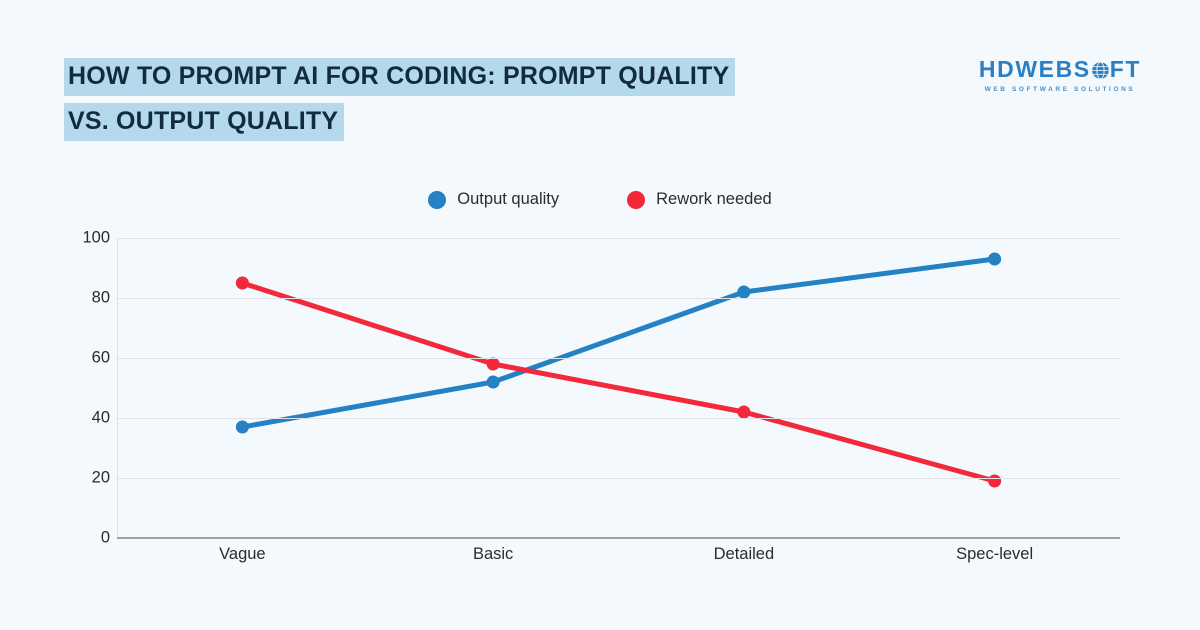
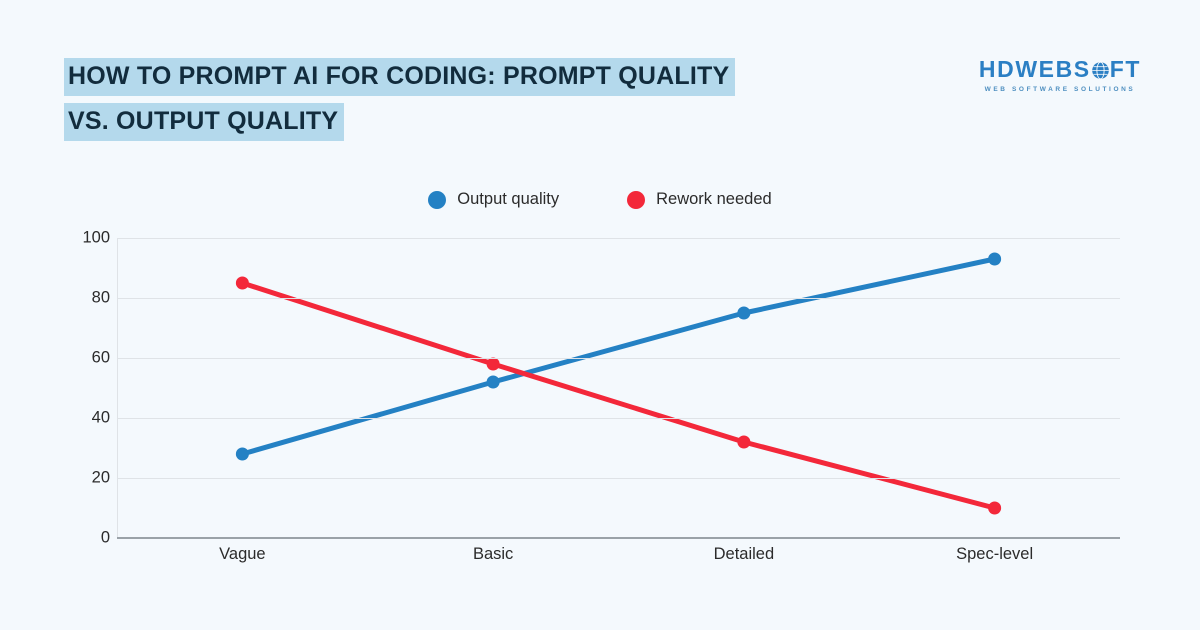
Output quality/Vague: 37 -> 28
Output quality/Detailed: 82 -> 75
Rework needed/Detailed: 42 -> 32
Rework needed/Spec-level: 19 -> 10
